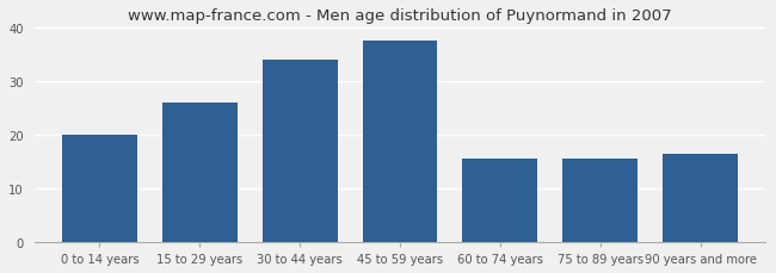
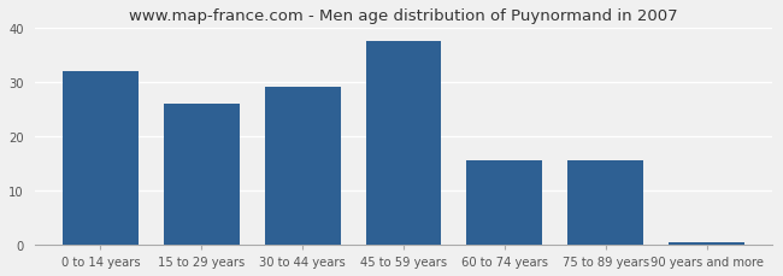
0 to 14 years: 20.0 -> 32.0
30 to 44 years: 34.0 -> 29.0
90 years and more: 16.5 -> 0.5
